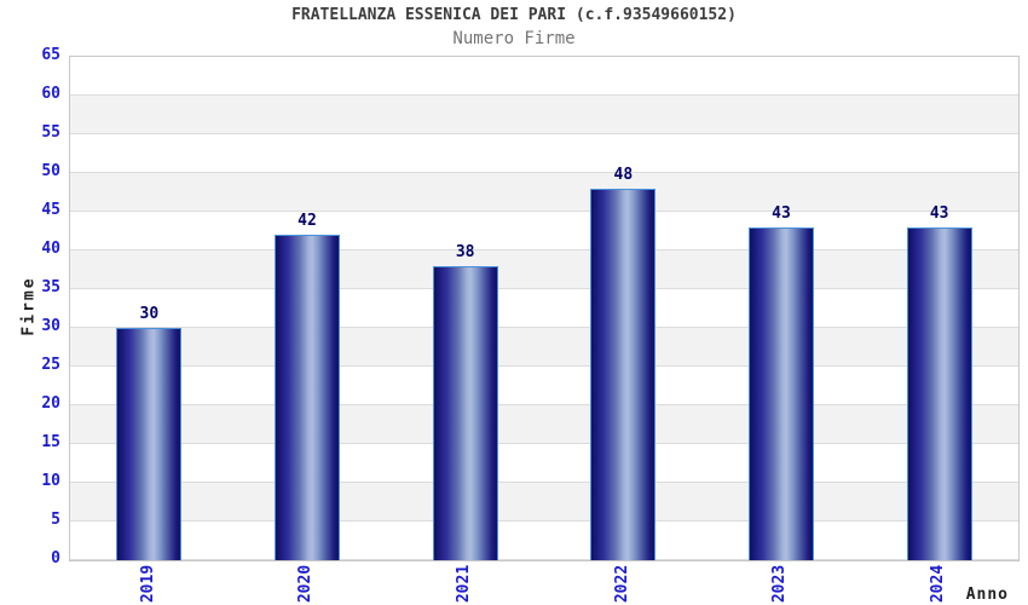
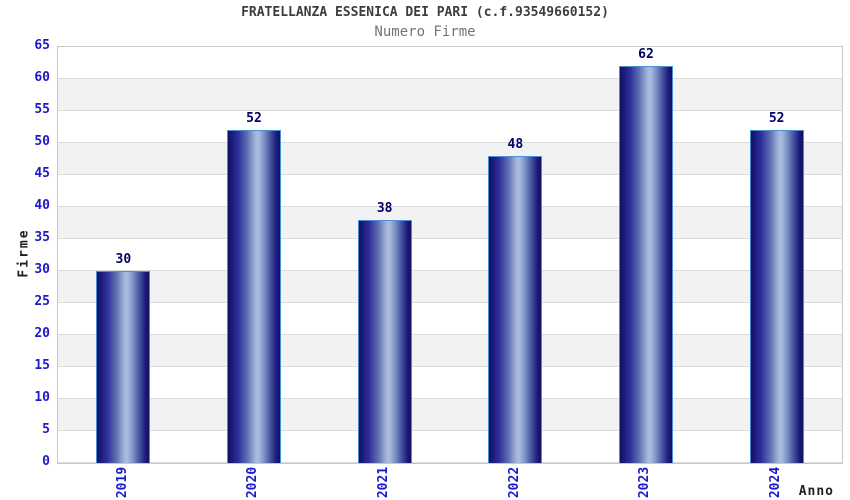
2020: 42 -> 52
2023: 43 -> 62
2024: 43 -> 52
